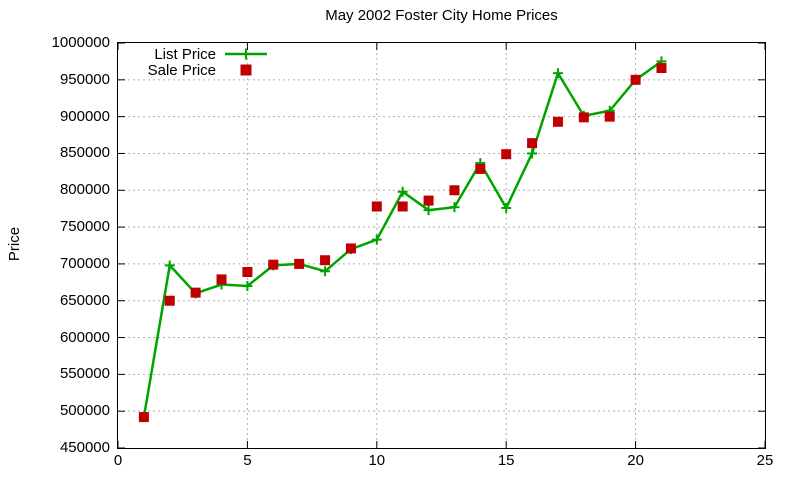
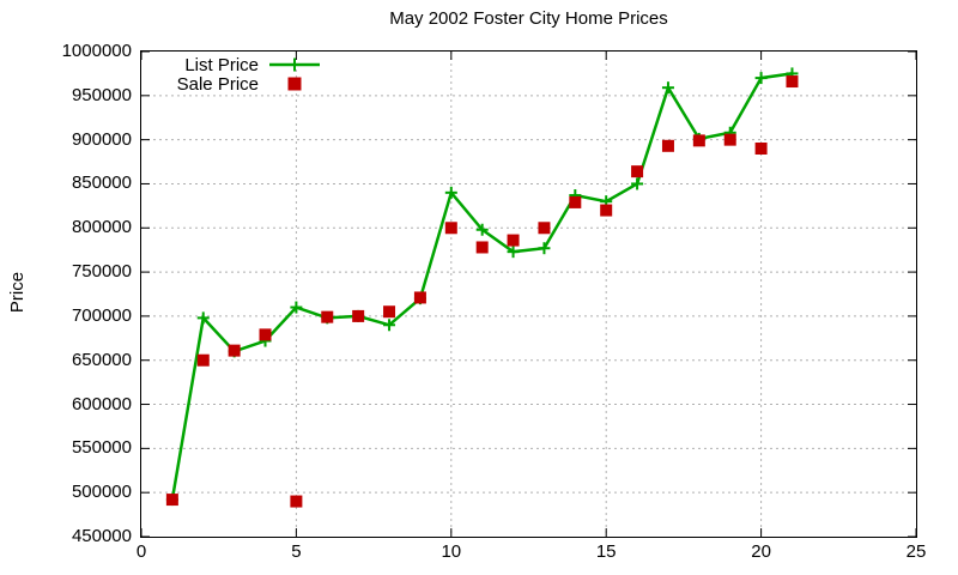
List Price/5: 670000 -> 710000
Sale Price/5: 690000 -> 490000
List Price/10: 730000 -> 840000
Sale Price/10: 780000 -> 800000
List Price/15: 780000 -> 830000
Sale Price/15: 850000 -> 820000
List Price/20: 950000 -> 970000
Sale Price/20: 950000 -> 890000
